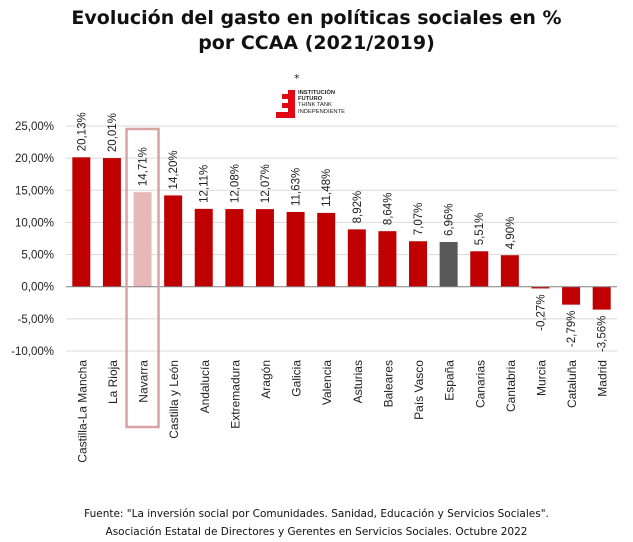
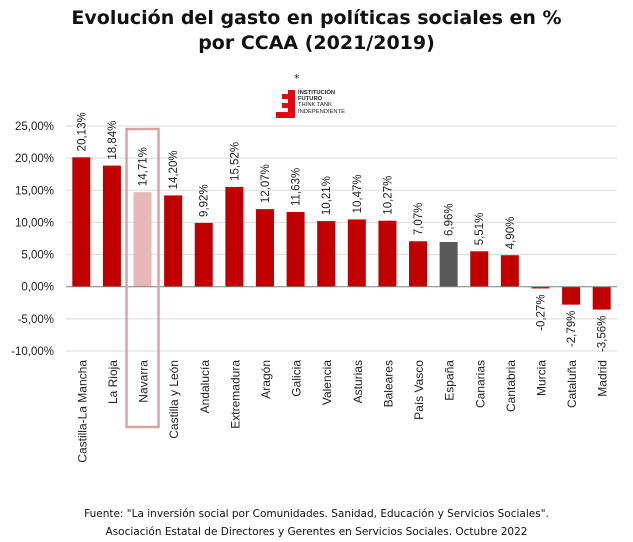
La Rioja: 20,01% -> 18,84%
Andalucía: 12,11% -> 9,92%
Extremadura: 12,08% -> 15,52%
Valencia: 11,48% -> 10,21%
Asturias: 8,92% -> 10,47%
Baleares: 8,64% -> 10,27%
